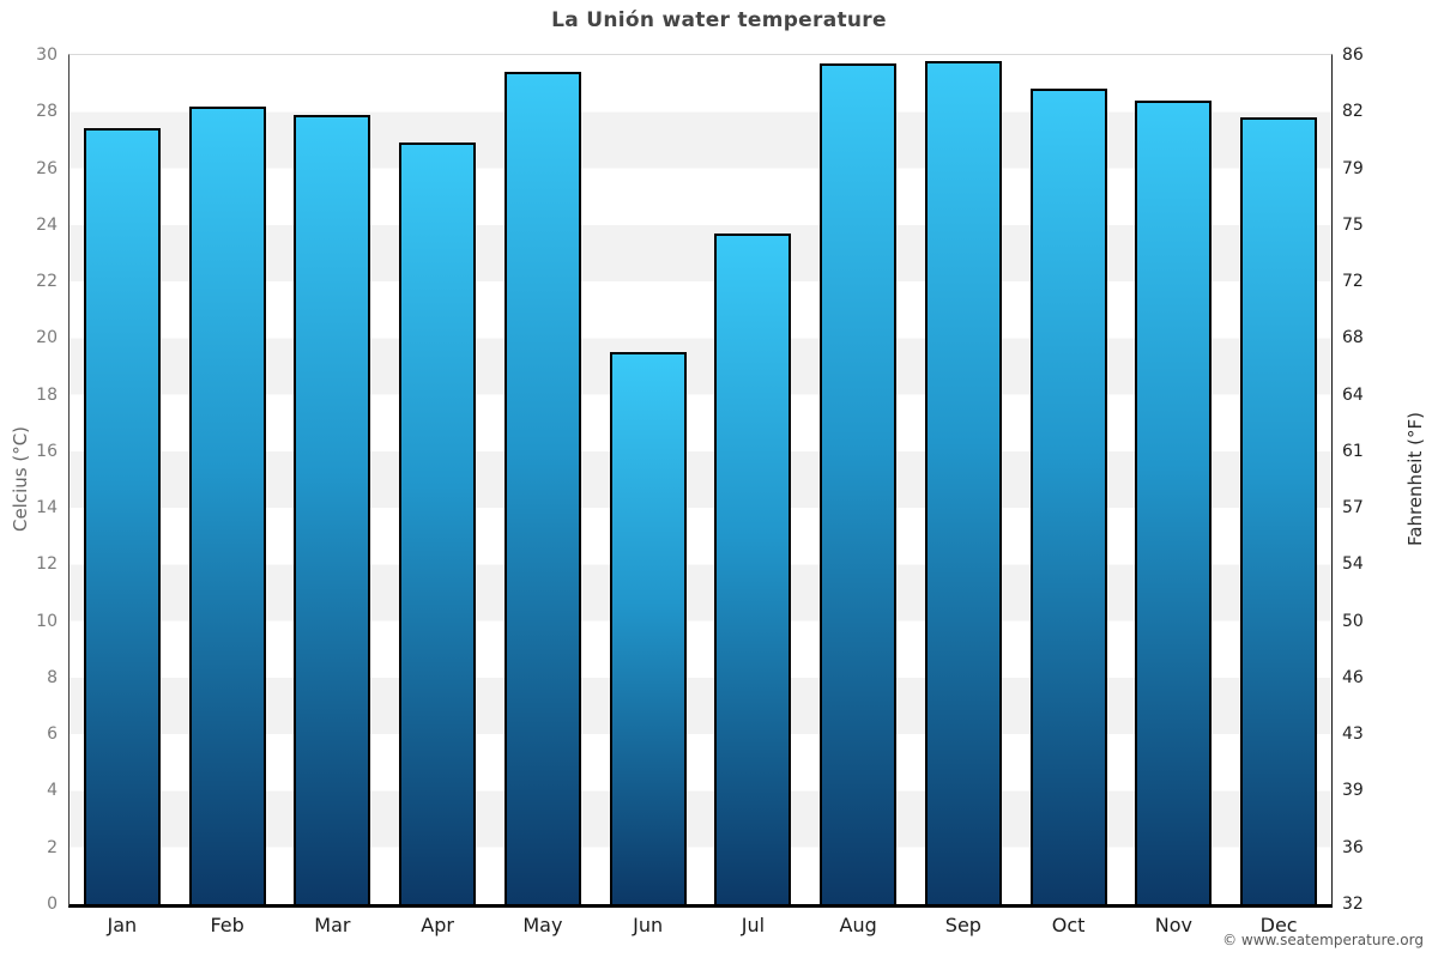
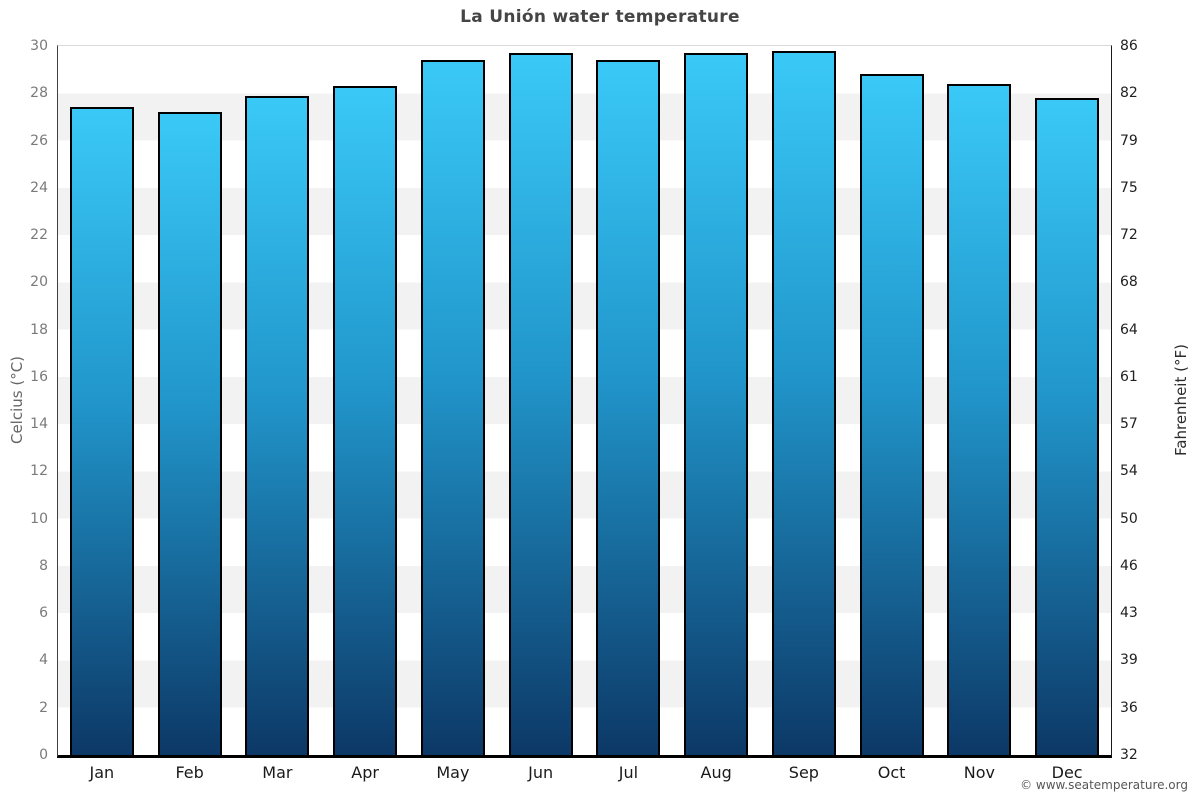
Feb: 28.2 -> 27.2
Apr: 26.9 -> 28.3
Jun: 19.5 -> 29.7
Jul: 23.7 -> 29.4
